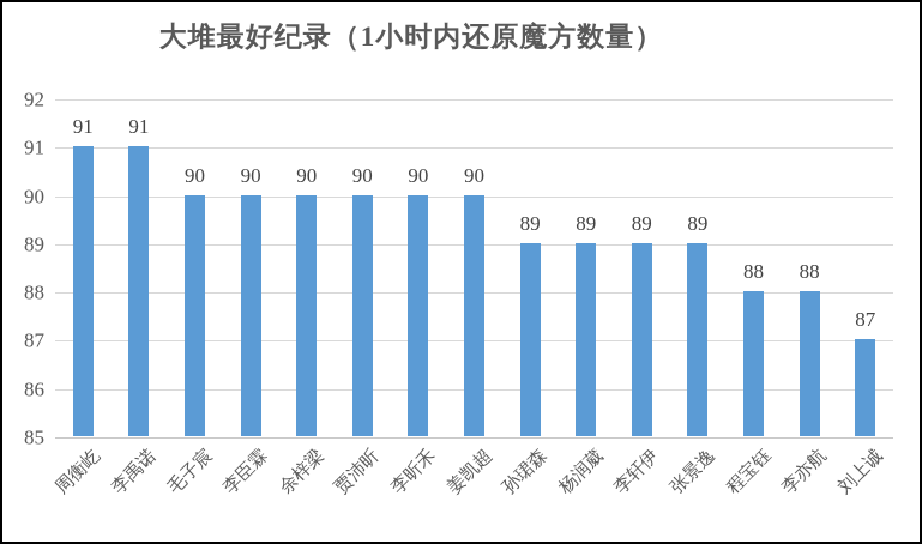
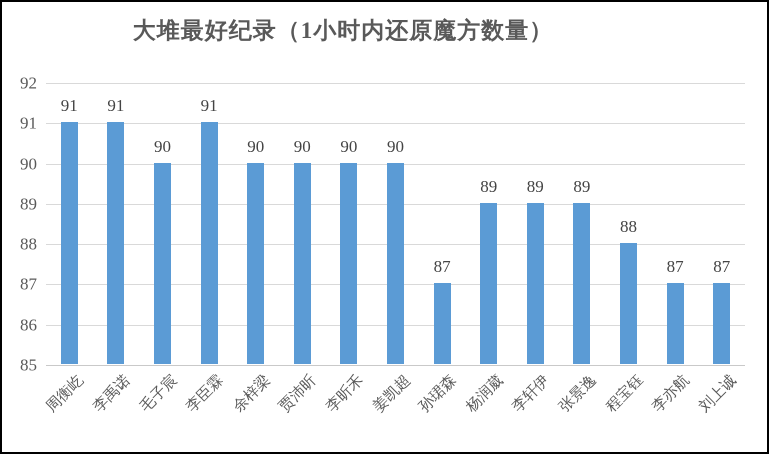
李臣霖: 90 -> 91
孙珺森: 89 -> 87
李亦航: 88 -> 87
